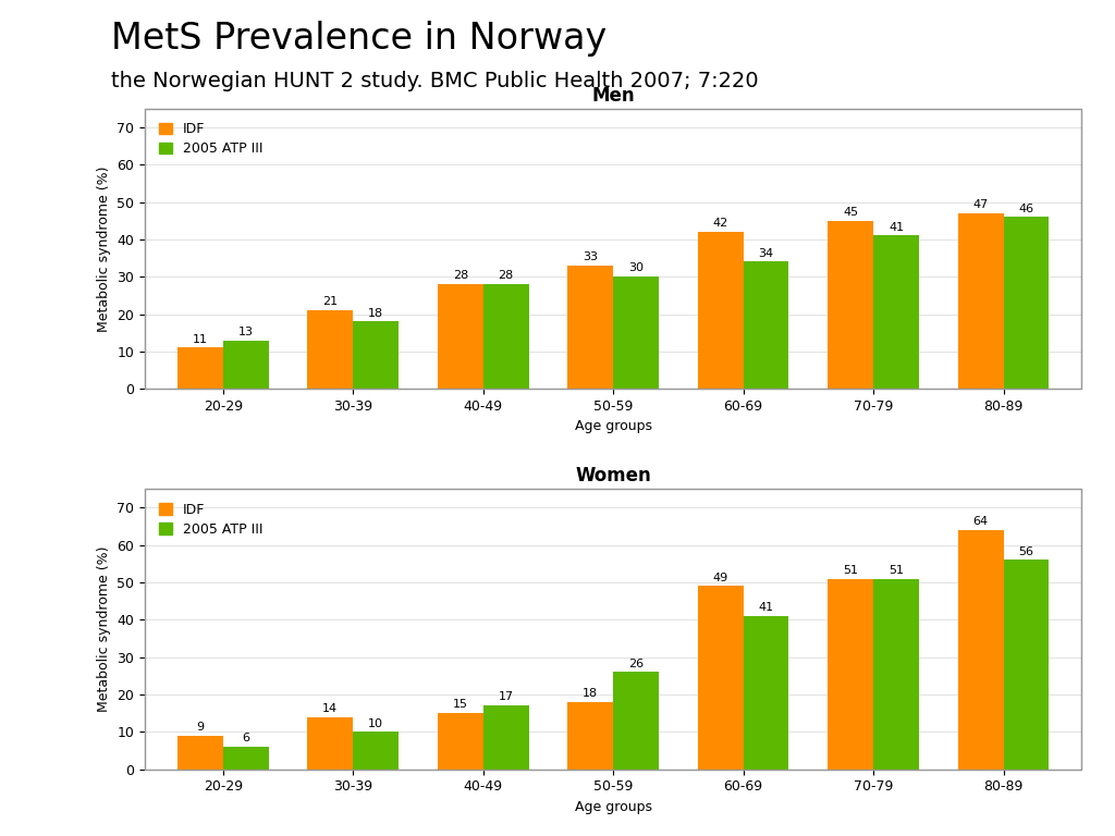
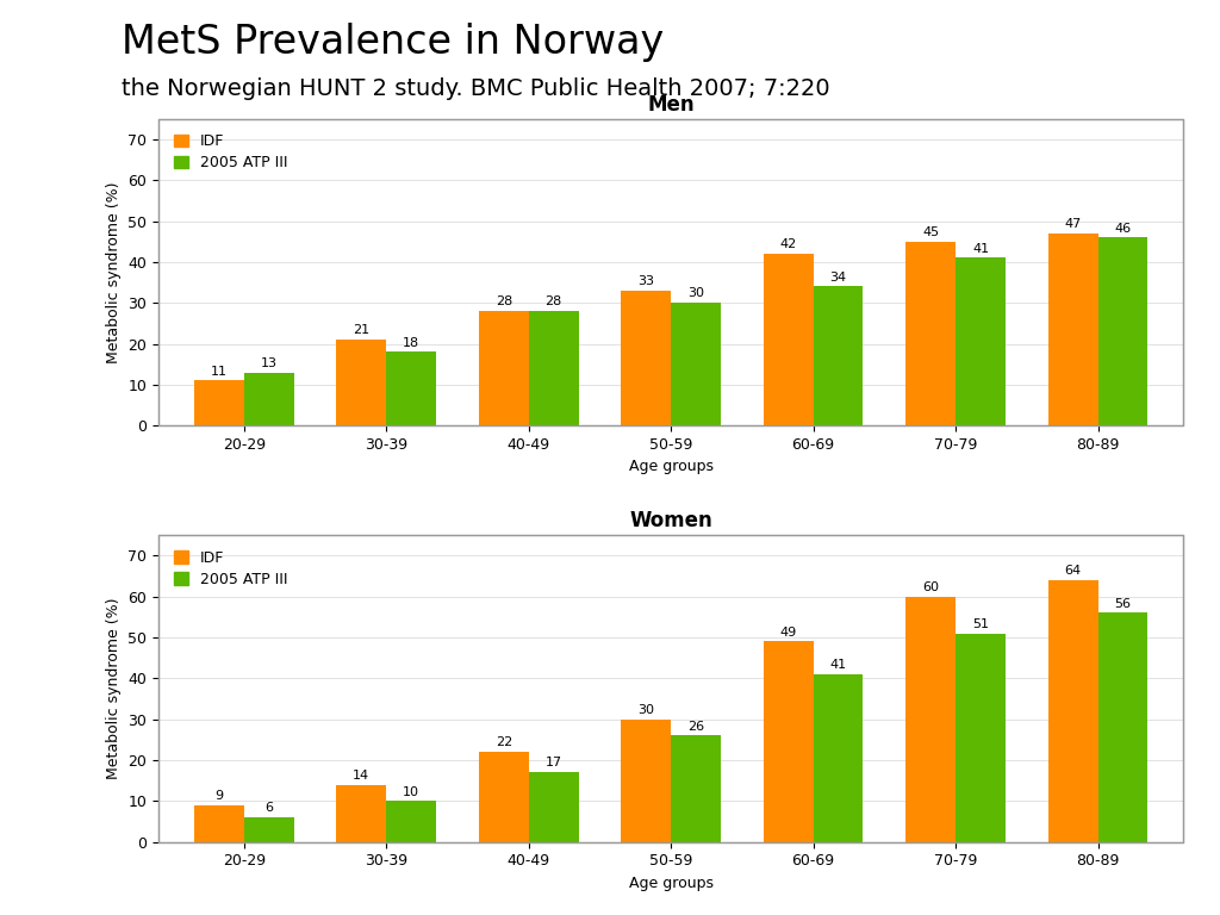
Women/IDF/40-49: 15 -> 22
Women/IDF/50-59: 18 -> 30
Women/IDF/70-79: 51 -> 60
